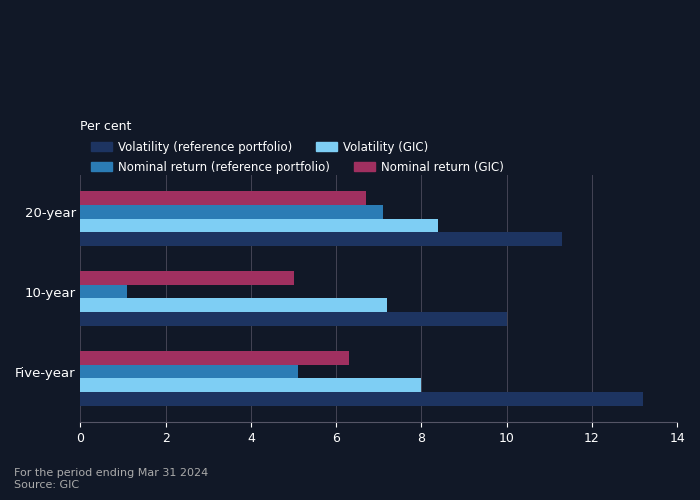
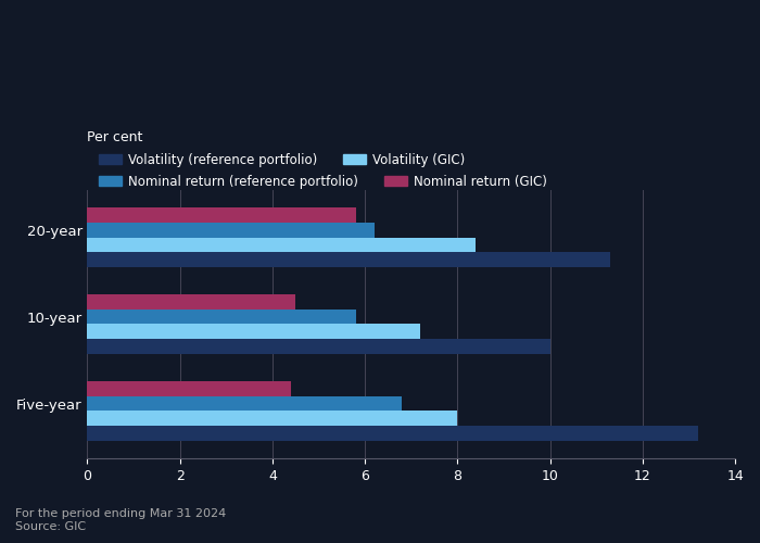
Nominal return (GIC)/20-year: 6.7 -> 5.8
Nominal return (reference portfolio)/20-year: 7.1 -> 6.2
Nominal return (GIC)/10-year: 5.0 -> 4.5
Nominal return (reference portfolio)/10-year: 1.1 -> 5.8
Nominal return (GIC)/Five-year: 6.3 -> 4.4
Nominal return (reference portfolio)/Five-year: 5.1 -> 6.8
